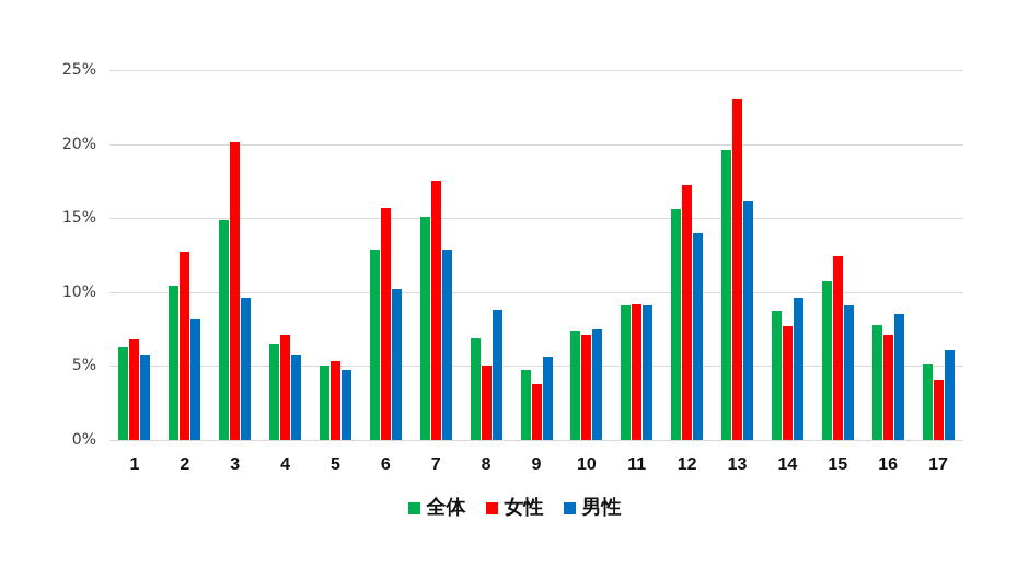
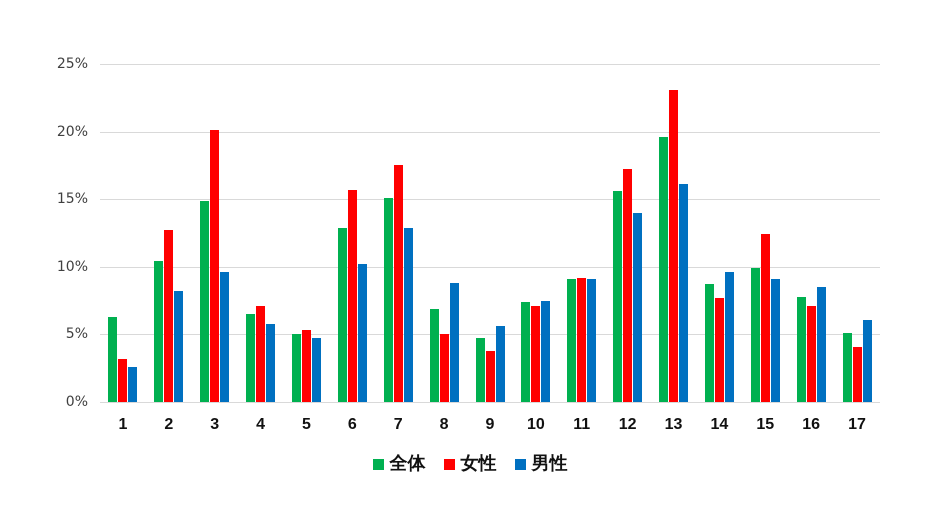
女性/1: 6.8% -> 3.2%
男性/1: 5.8% -> 2.6%
全体/15: 10.7% -> 9.9%
